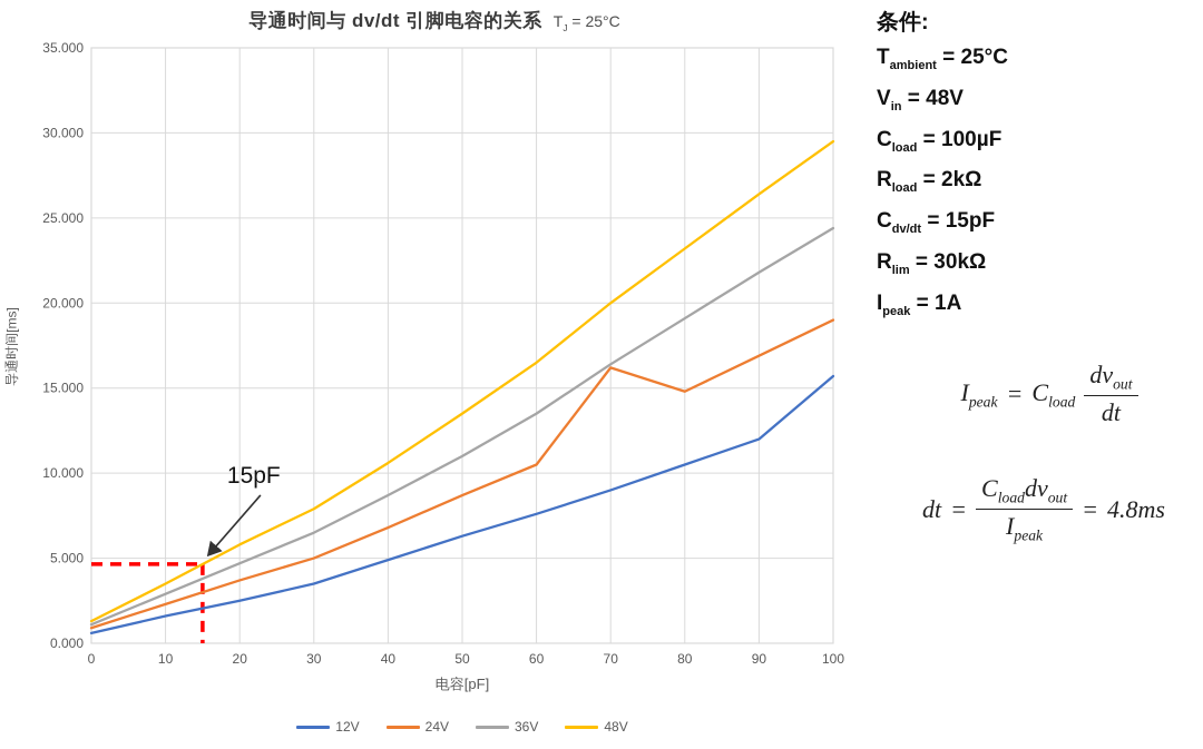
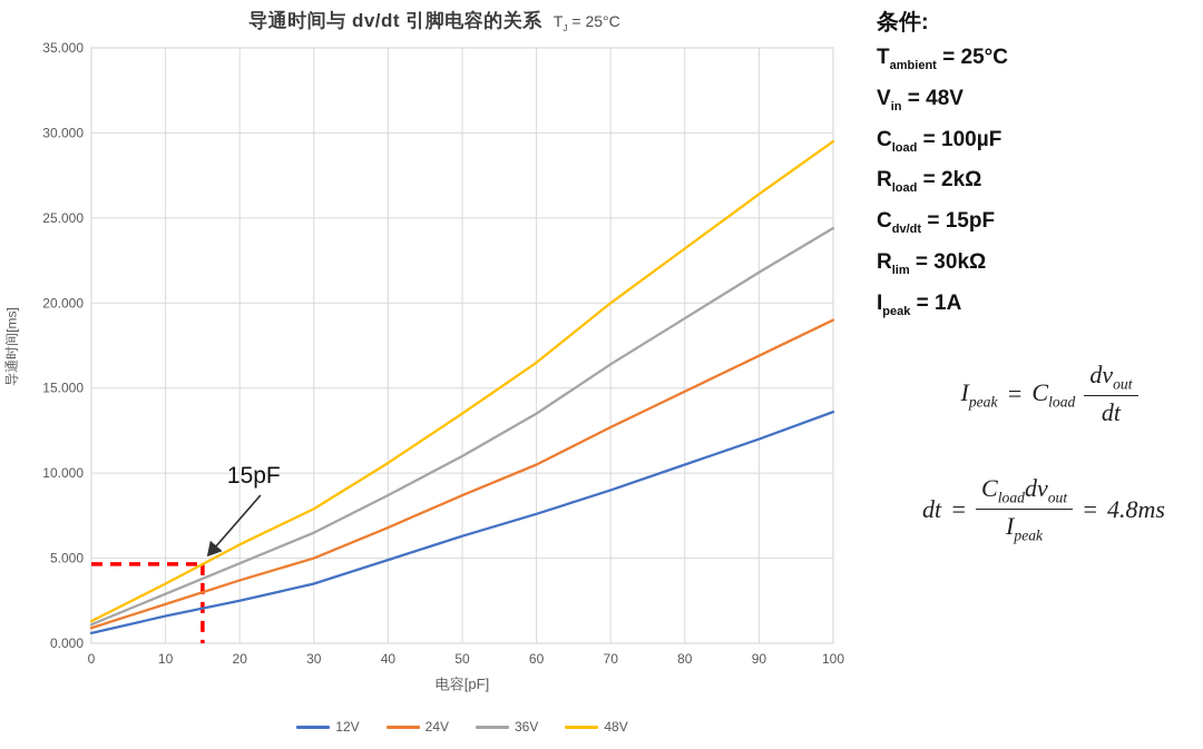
24V/70: 16.2 -> 12.7
12V/100: 15.7 -> 13.6
